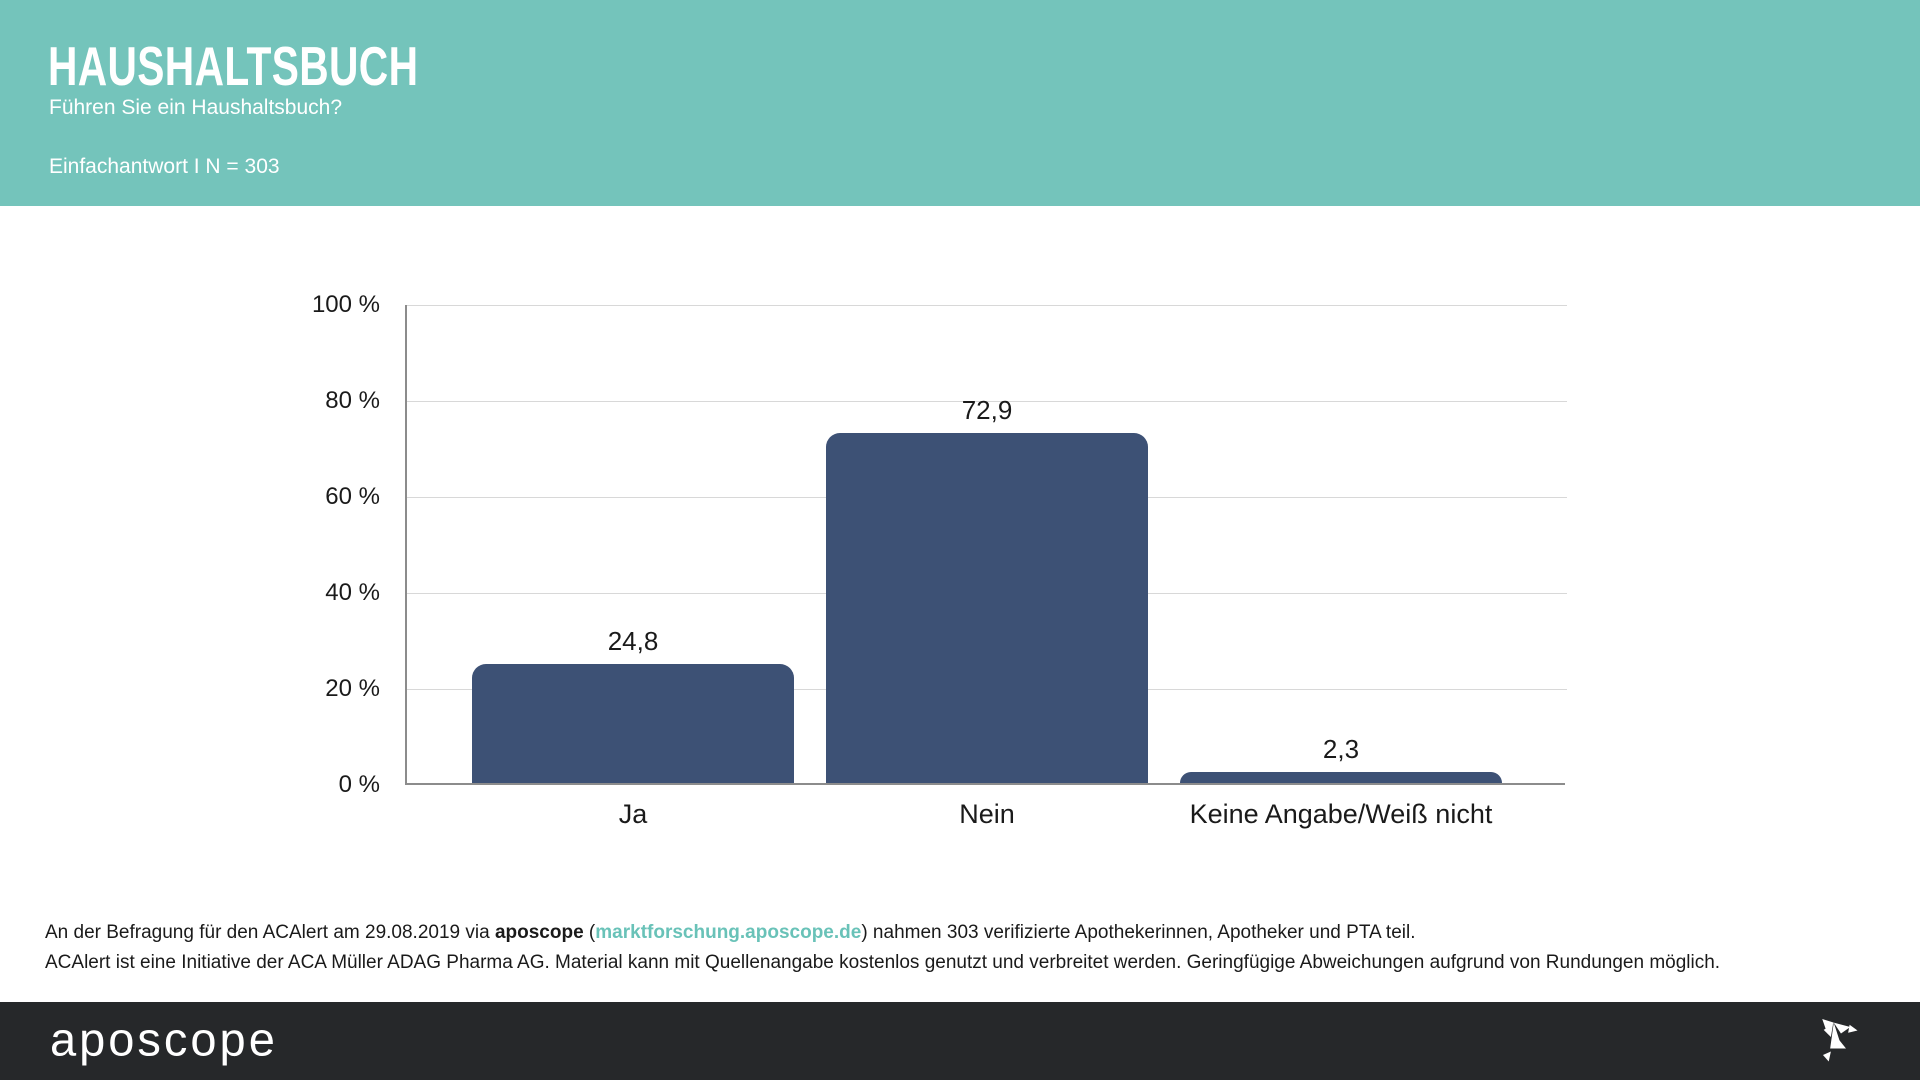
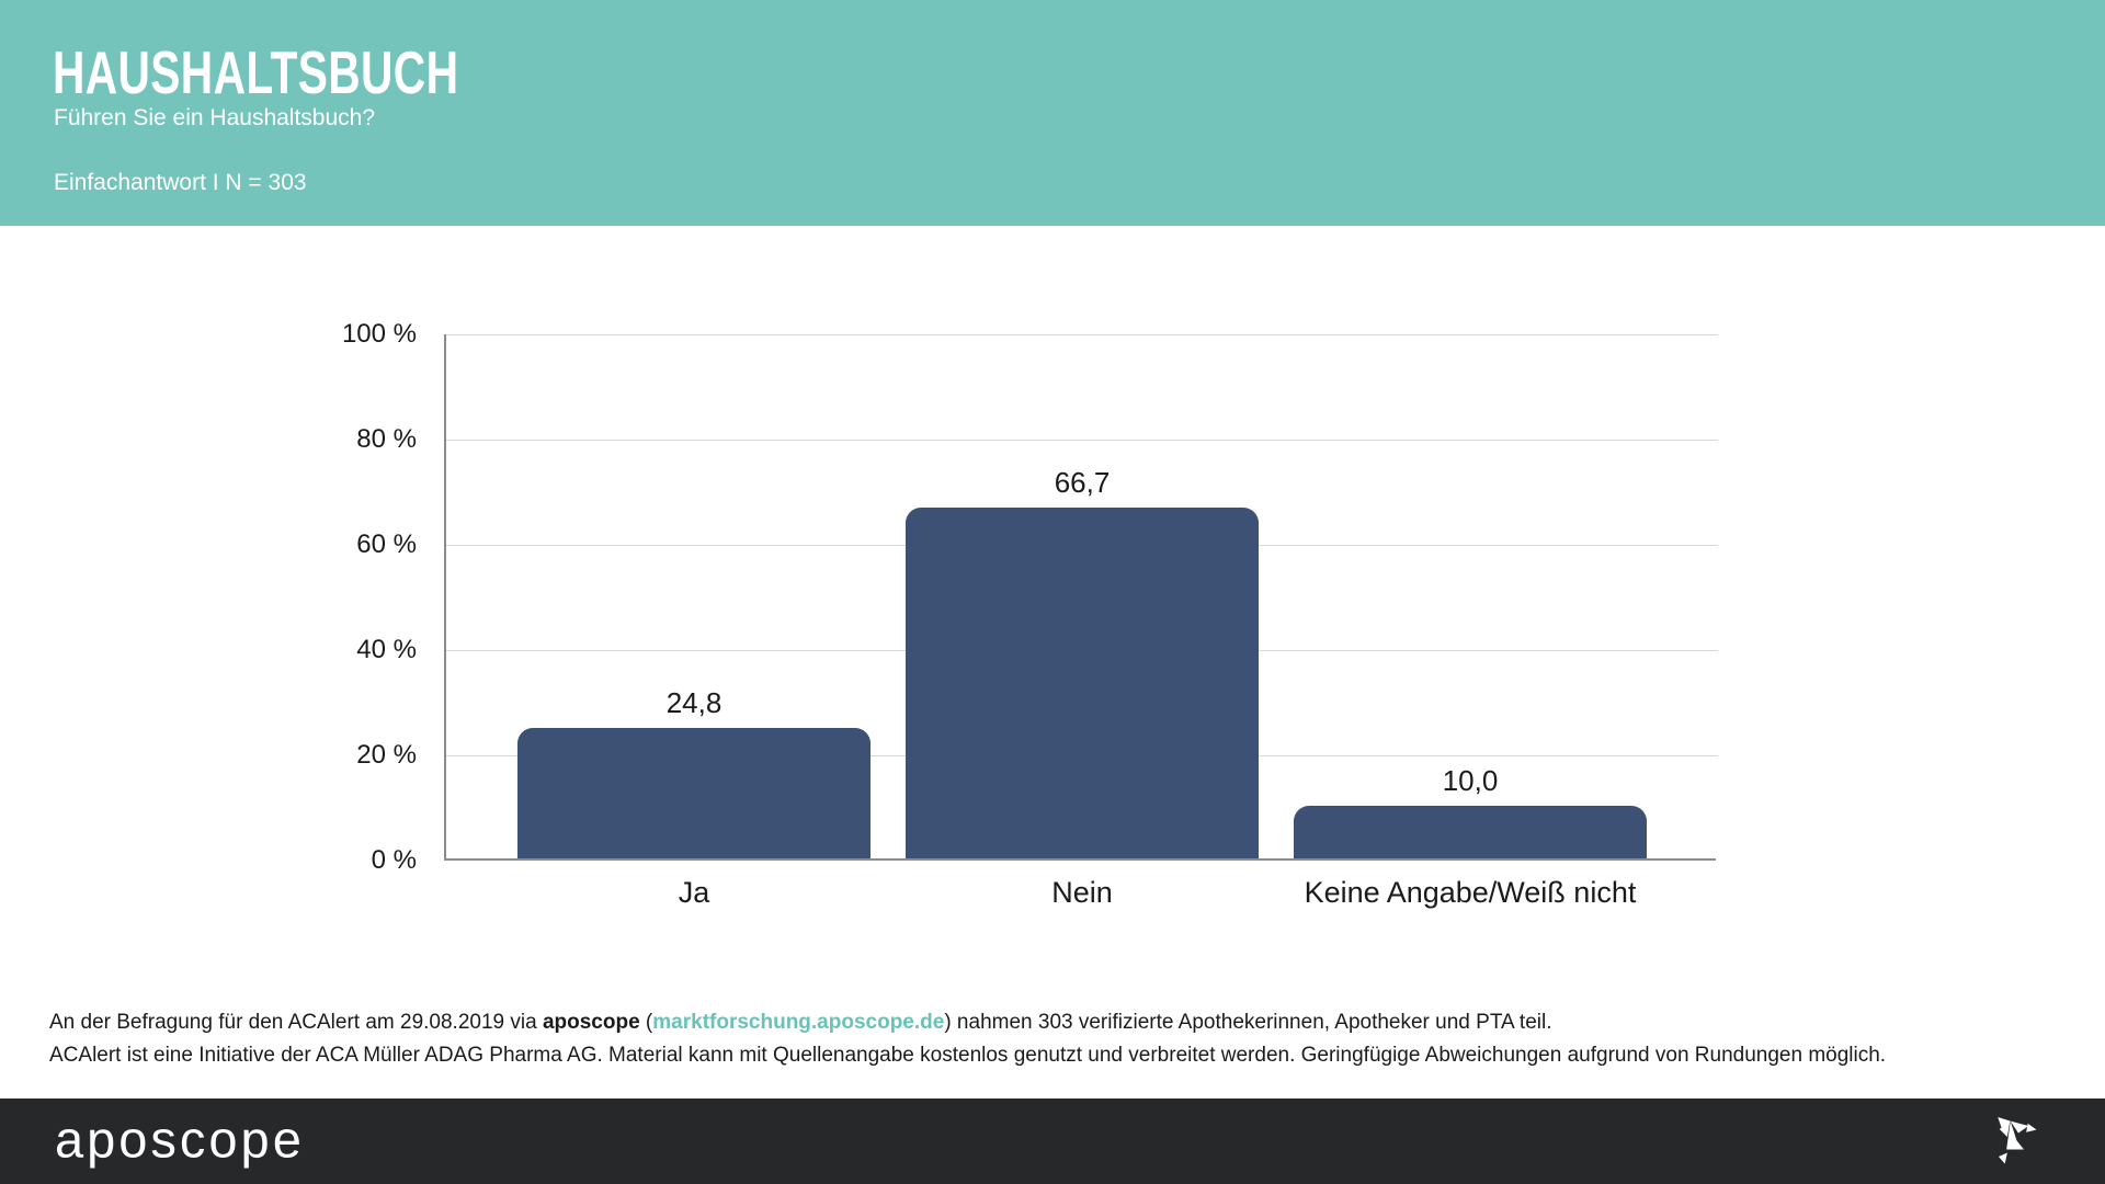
Nein: 72,9 -> 66,7
Keine Angabe/Weiß nicht: 2,3 -> 10,0
